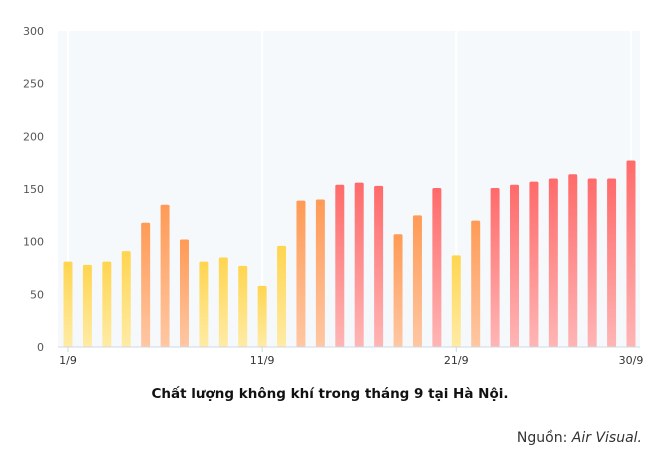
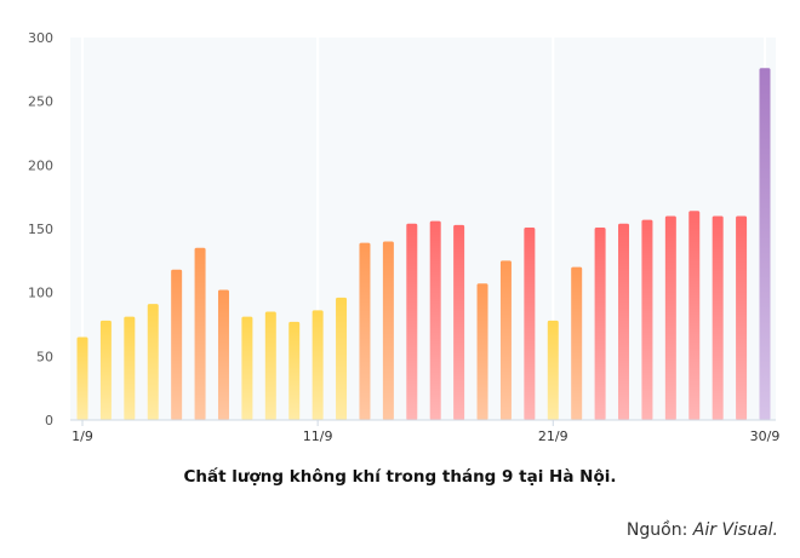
1/9: 81 -> 65
11/9: 58 -> 86
21/9: 87 -> 78
30/9: 177 -> 276
